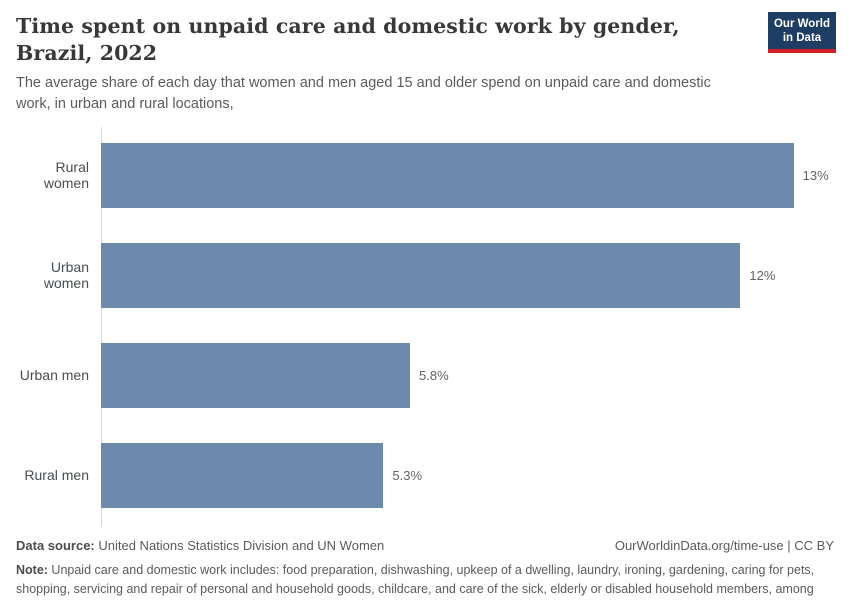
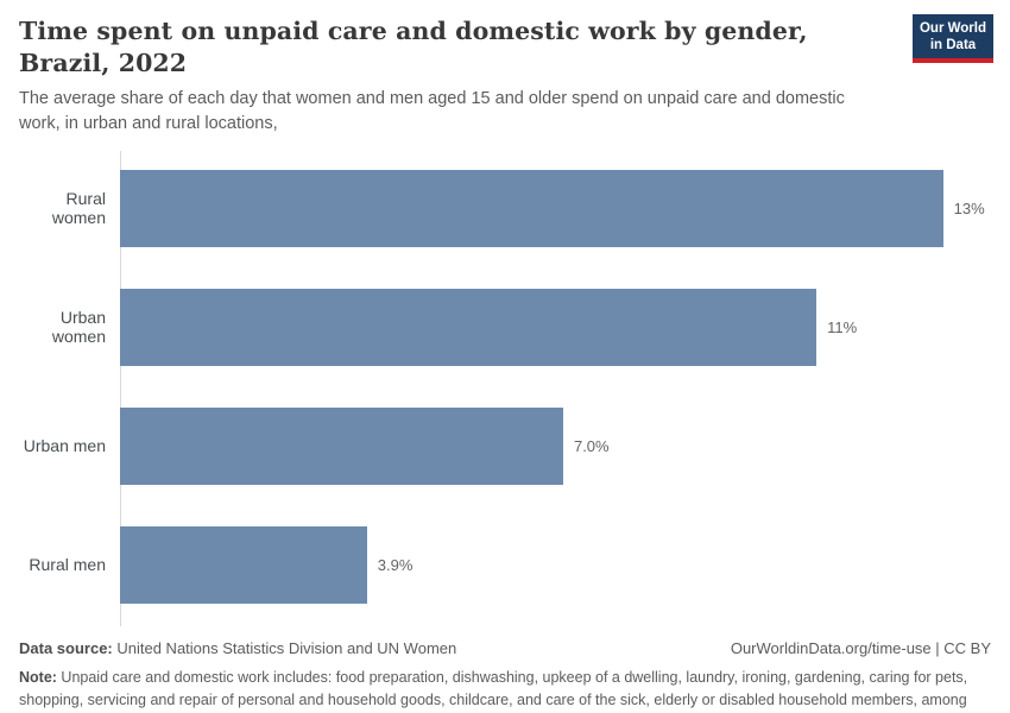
Urban women: 12% -> 11%
Urban men: 5.8% -> 7.0%
Rural men: 5.3% -> 3.9%
